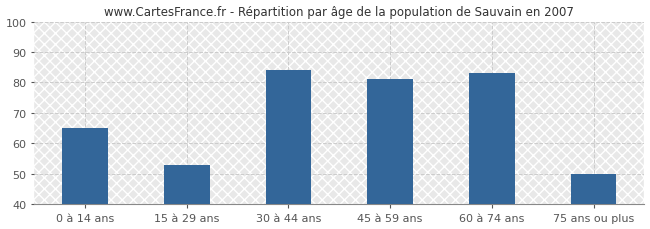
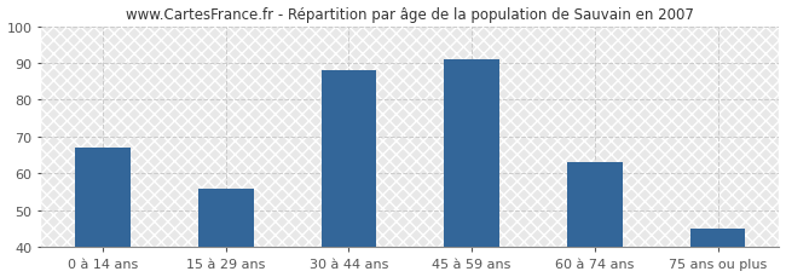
0 à 14 ans: 65 -> 67
15 à 29 ans: 53 -> 56
30 à 44 ans: 84 -> 88
45 à 59 ans: 81 -> 91
60 à 74 ans: 83 -> 63
75 ans ou plus: 50 -> 45
